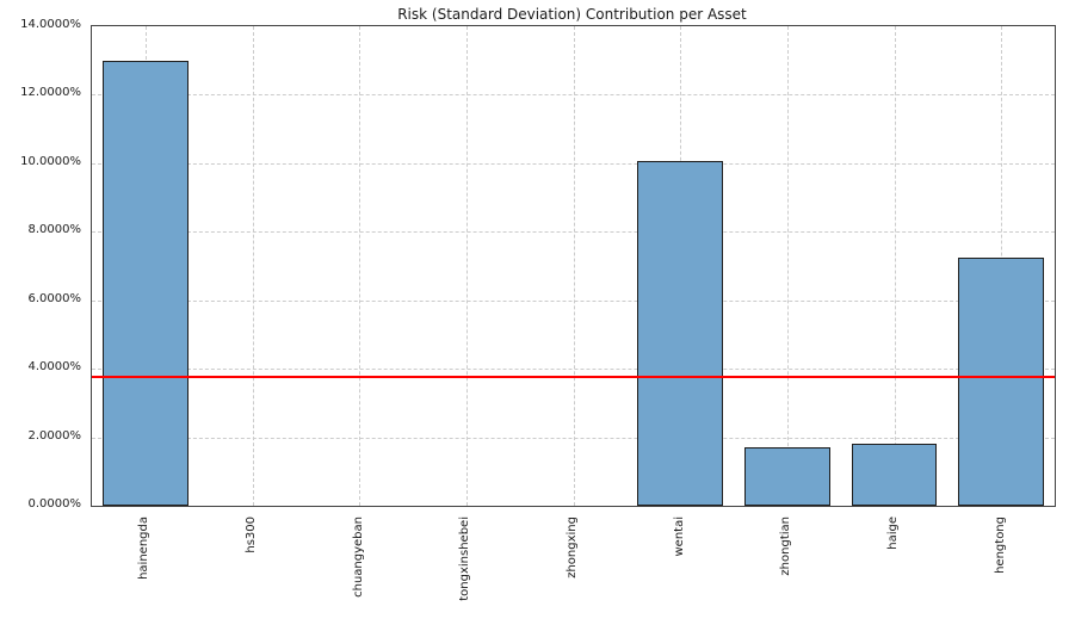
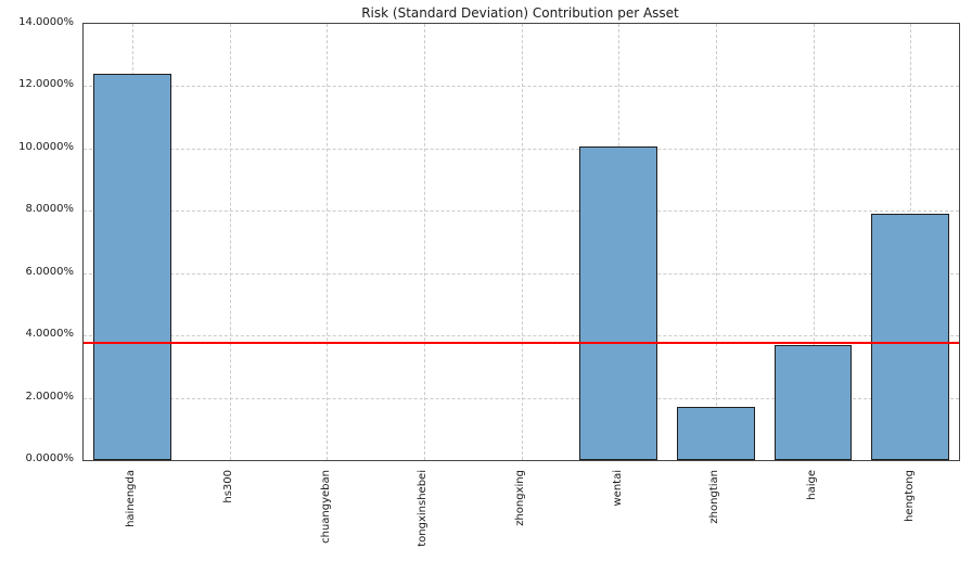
hainengda: 13.0% -> 12.4%
haige: 1.8% -> 3.7%
hengtong: 7.2% -> 7.9%
